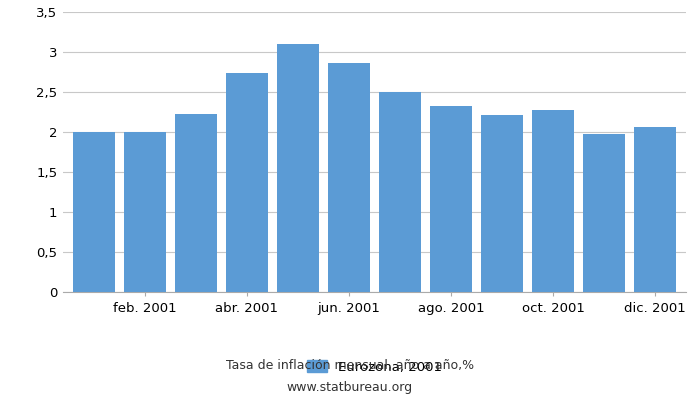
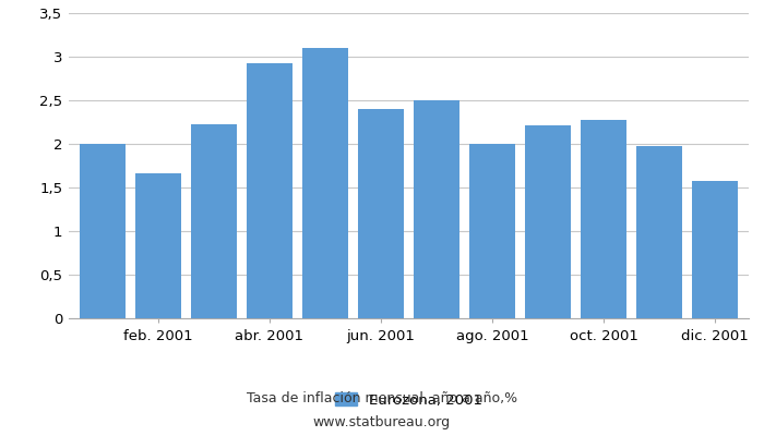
feb. 2001: 2,00 -> 1,66
abr. 2001: 2,74 -> 2,92
jun. 2001: 2,86 -> 2,40
ago. 2001: 2,33 -> 2,00
dic. 2001: 2,06 -> 1,58
